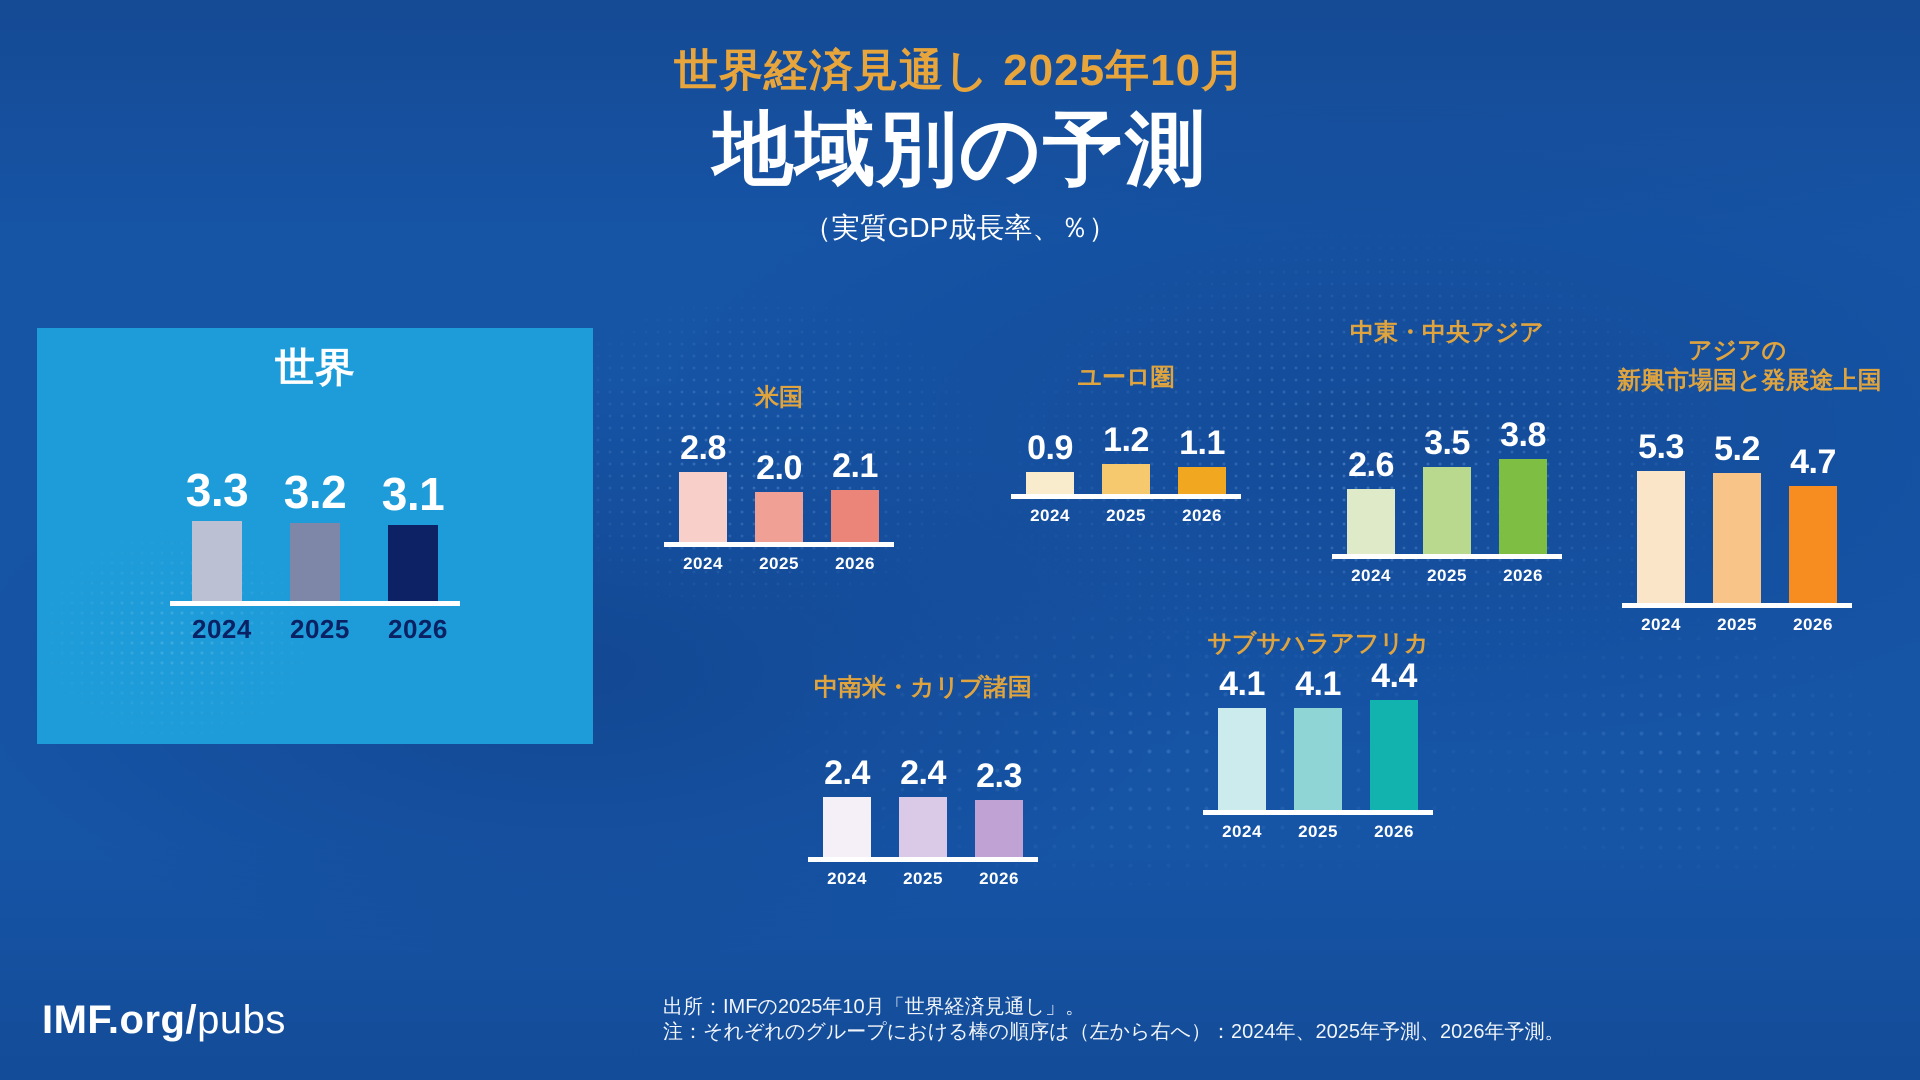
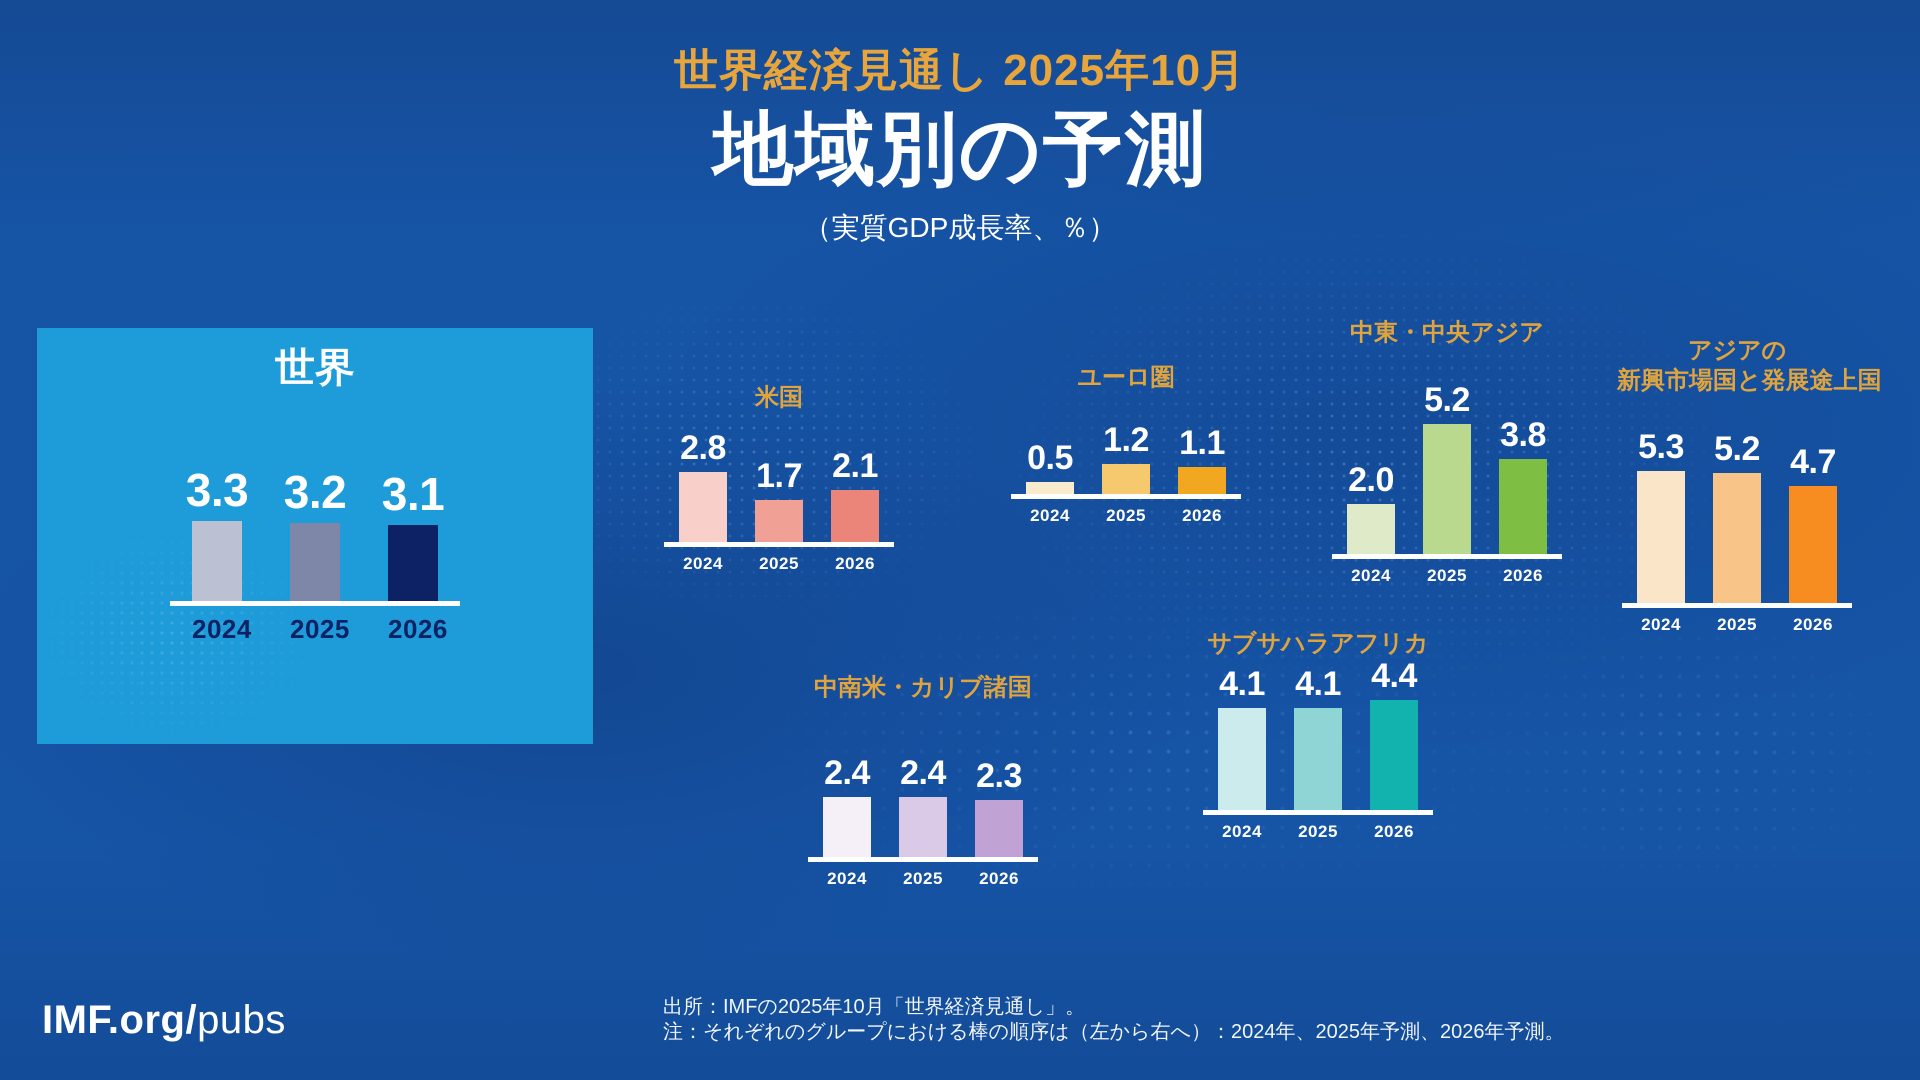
米国/2025: 2.0 -> 1.7
ユーロ圏/2024: 0.9 -> 0.5
中東・中央アジア/2024: 2.6 -> 2.0
中東・中央アジア/2025: 3.5 -> 5.2
